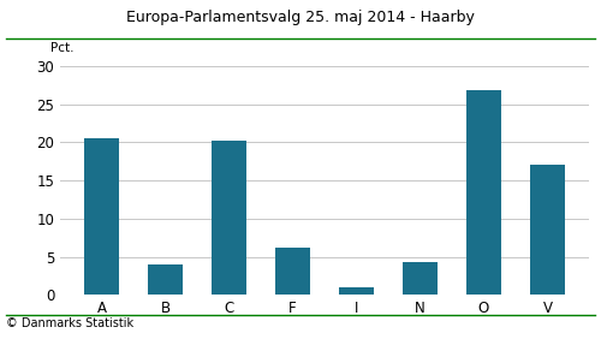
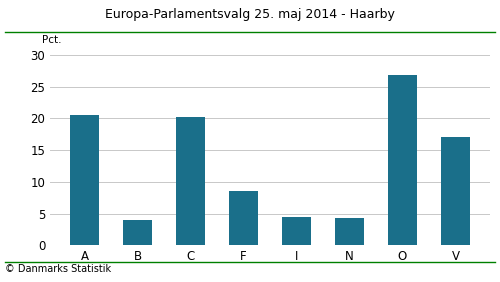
F: 6.2 -> 8.6
I: 1.0 -> 4.4
